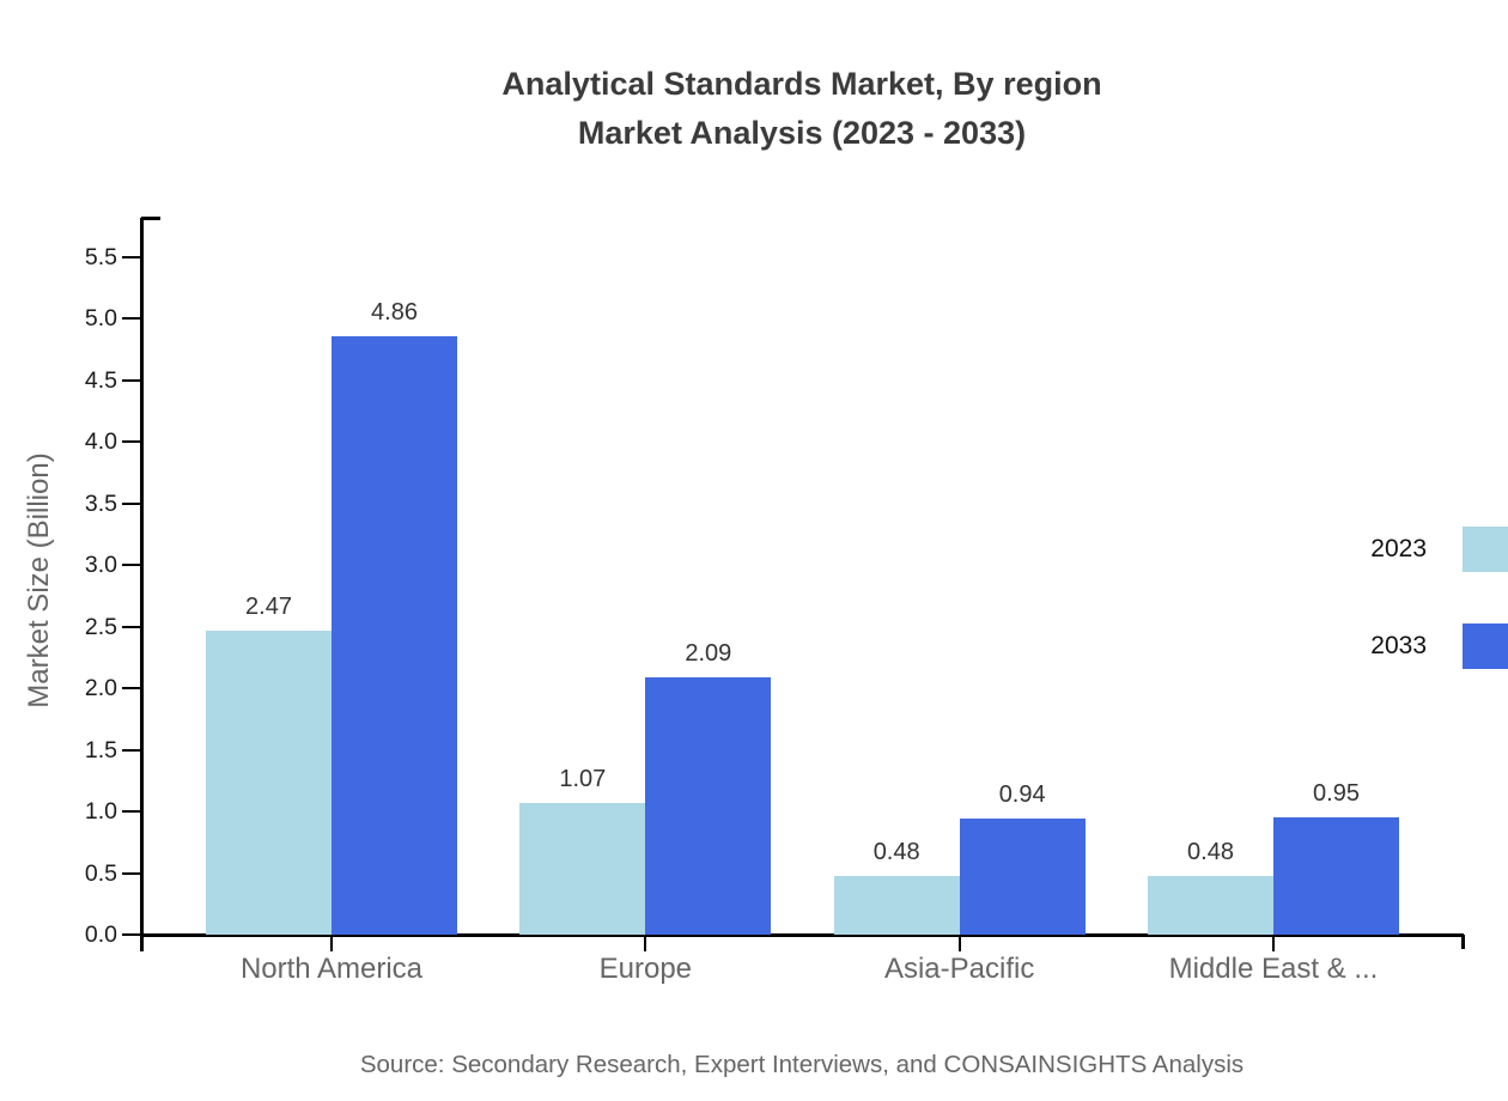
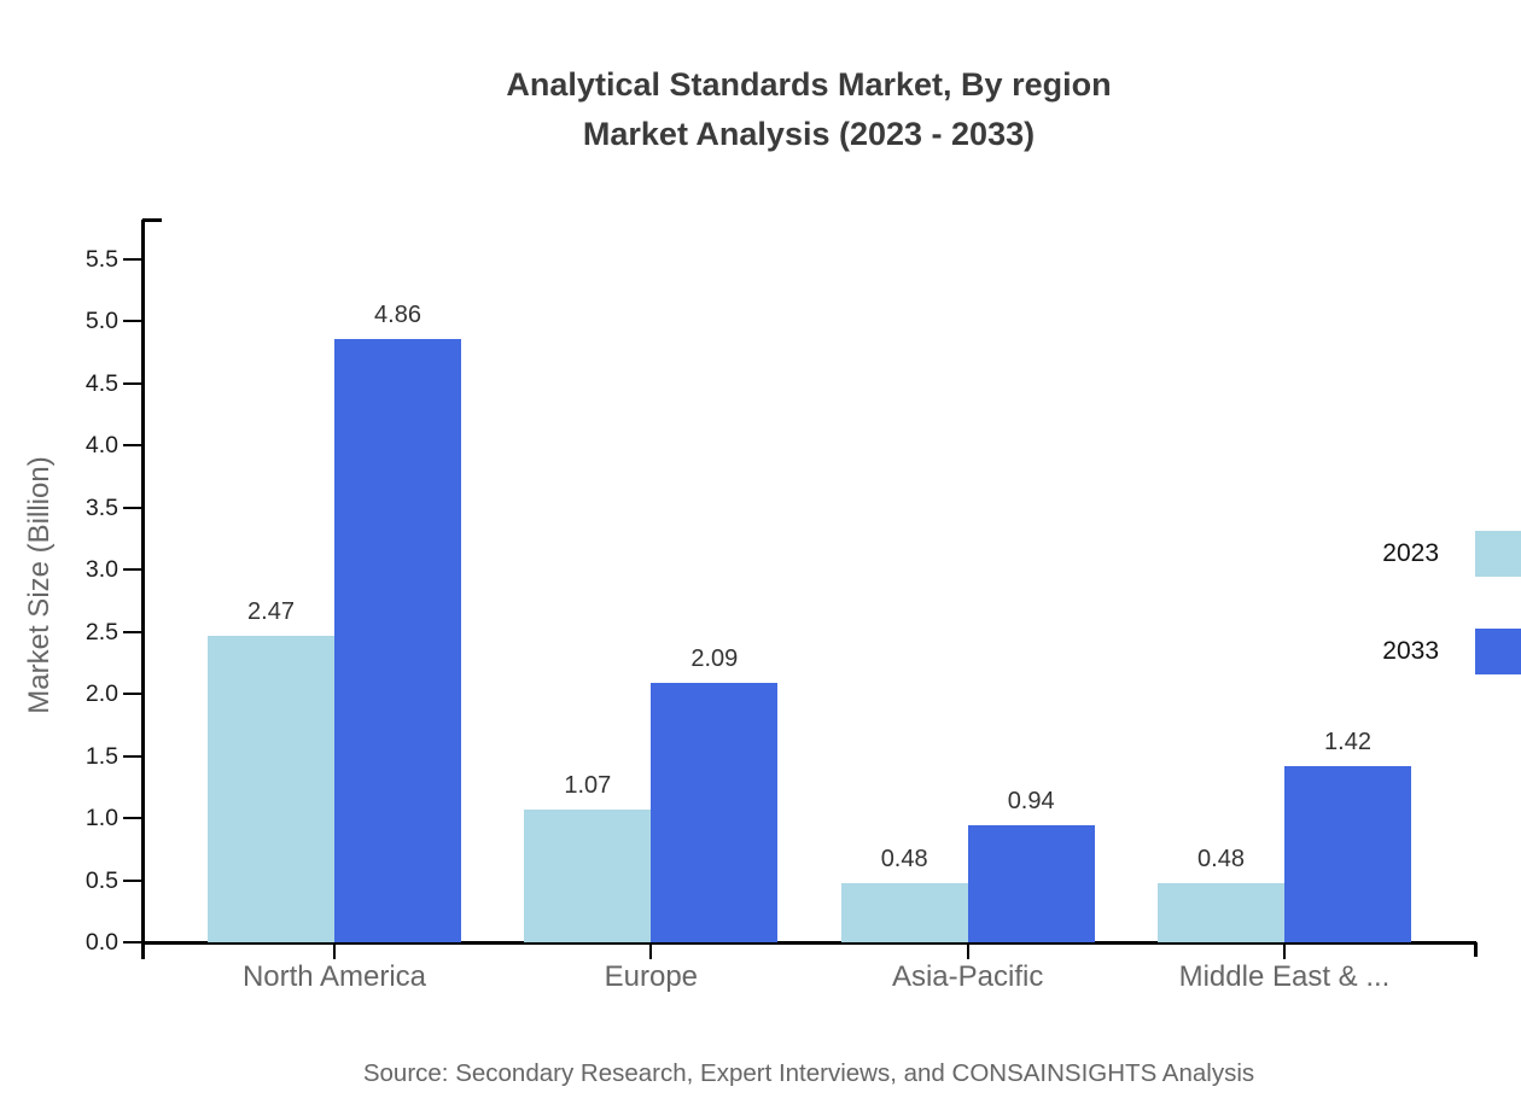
2033/Middle East & ...: 0.95 -> 1.42
